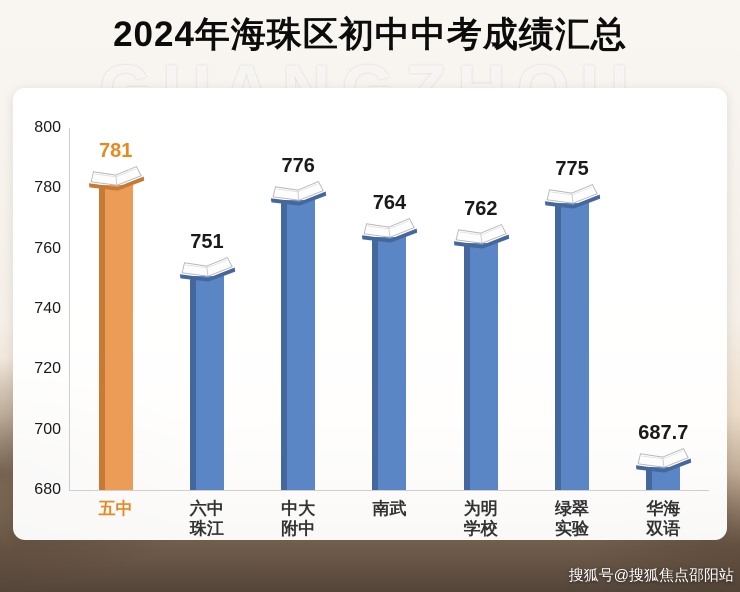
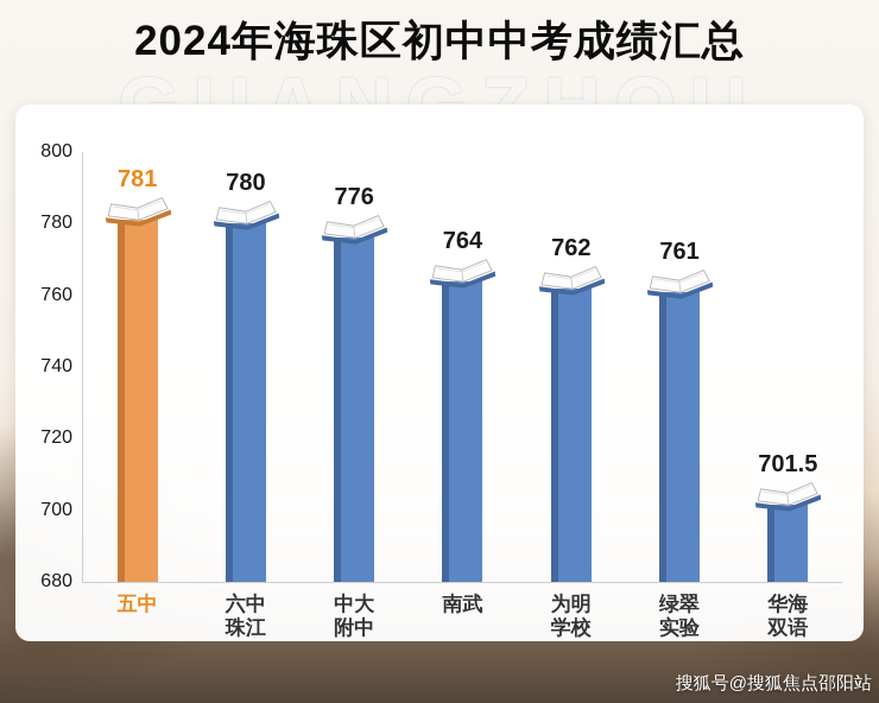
六中 珠江: 751 -> 780
绿翠 实验: 775 -> 761
华海 双语: 687.7 -> 701.5
